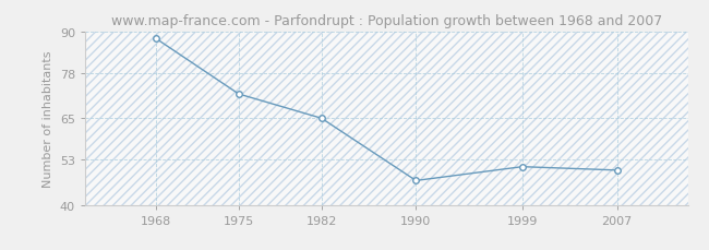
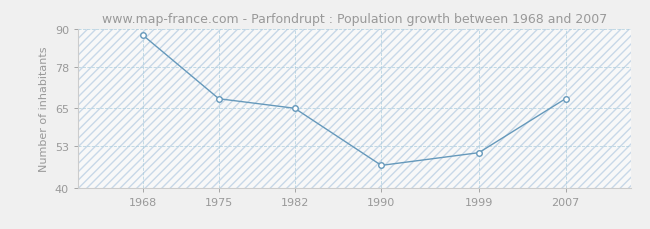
1975: 72 -> 68
2007: 50 -> 68
